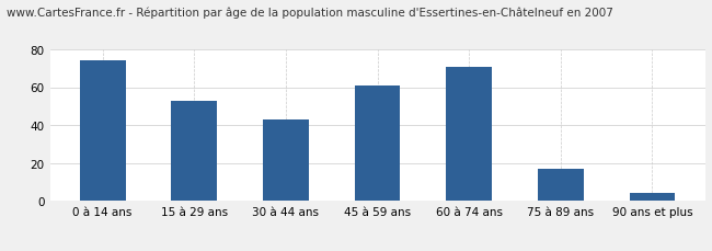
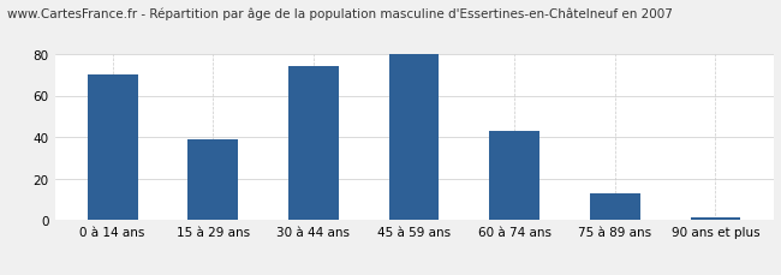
0 à 14 ans: 74 -> 70
15 à 29 ans: 53 -> 39
30 à 44 ans: 43 -> 74
45 à 59 ans: 61 -> 80
60 à 74 ans: 71 -> 43
75 à 89 ans: 17 -> 13
90 ans et plus: 4 -> 1
